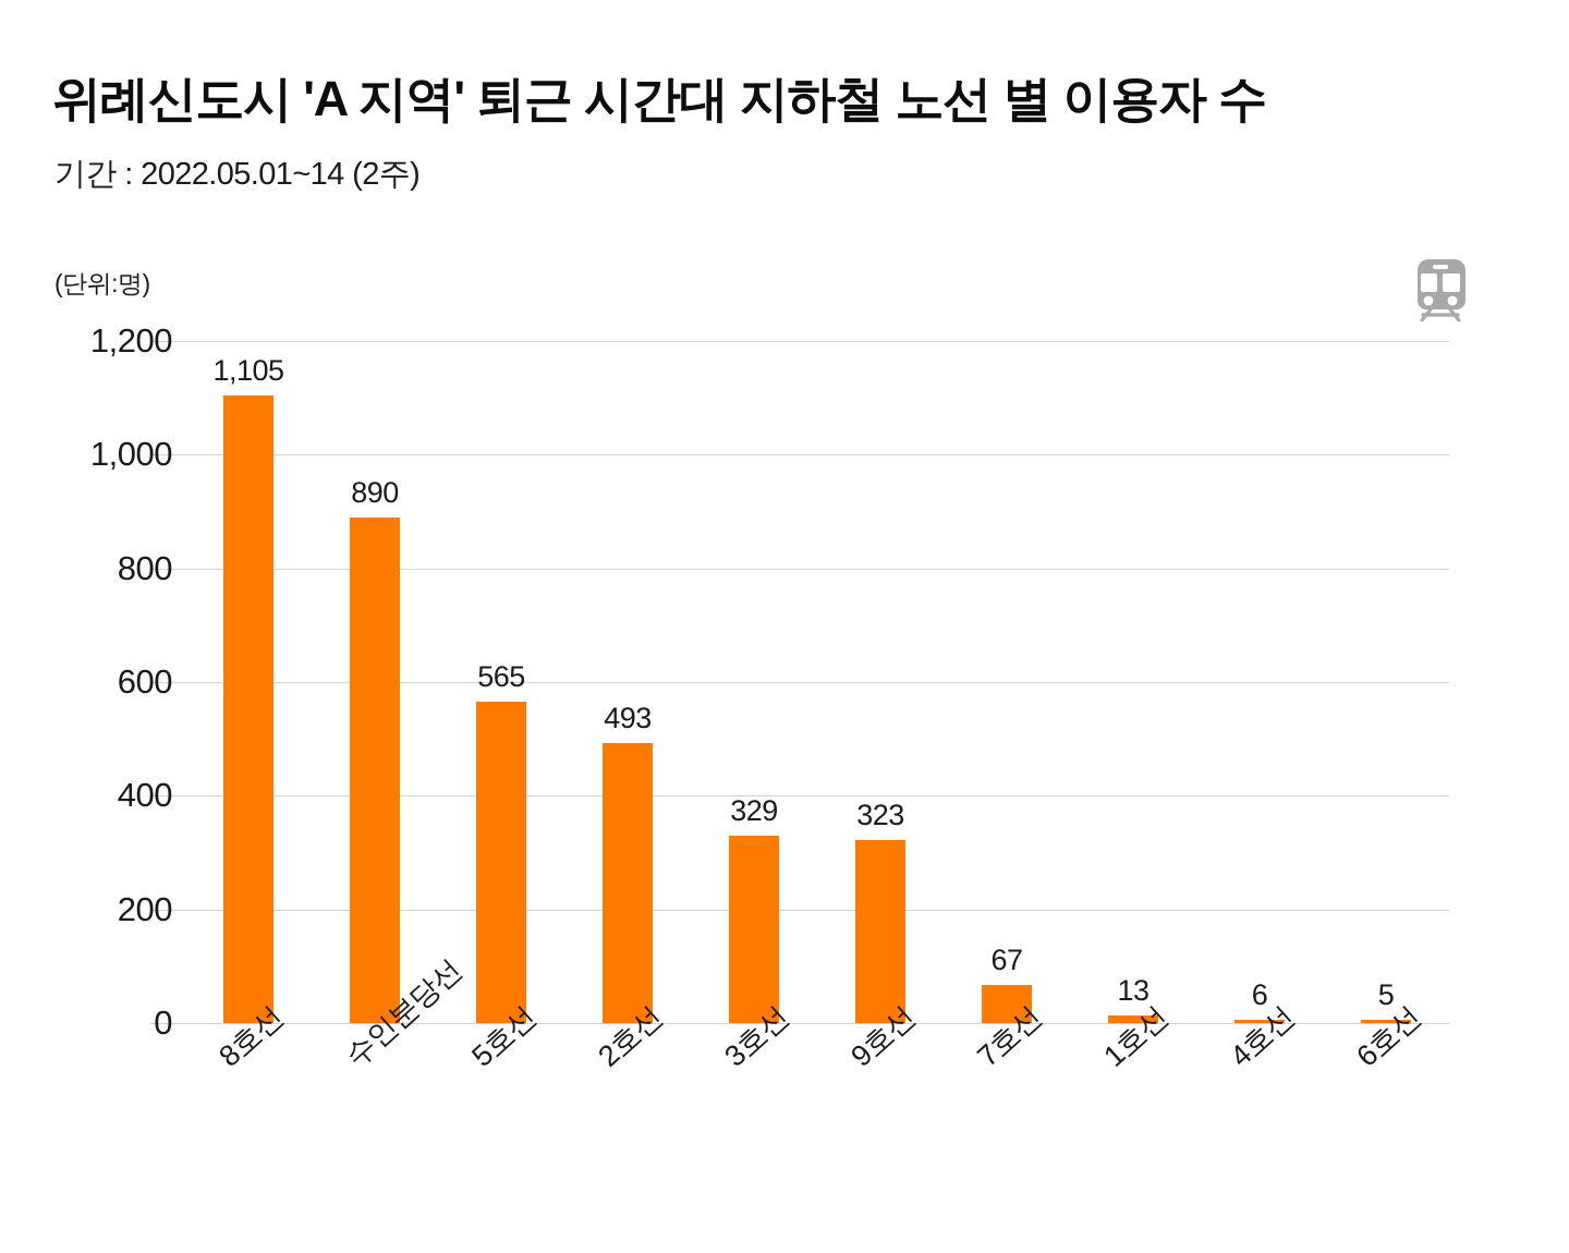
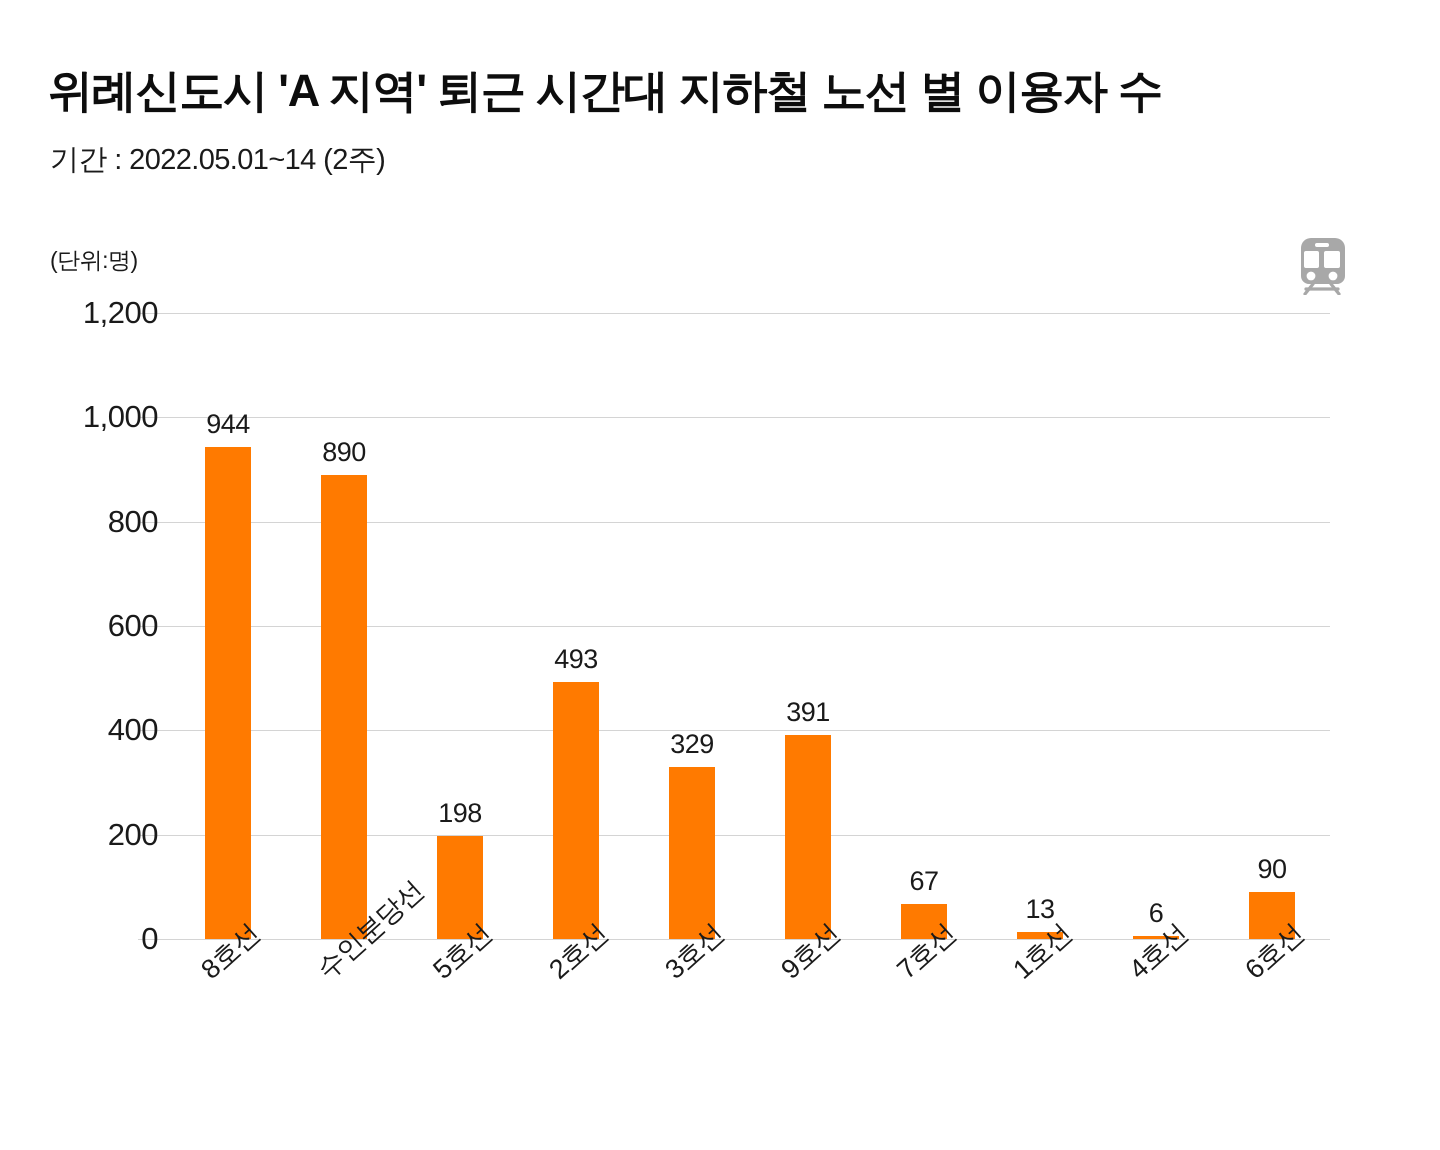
8호선: 1,105 -> 944
5호선: 565 -> 198
9호선: 323 -> 391
6호선: 5 -> 90
